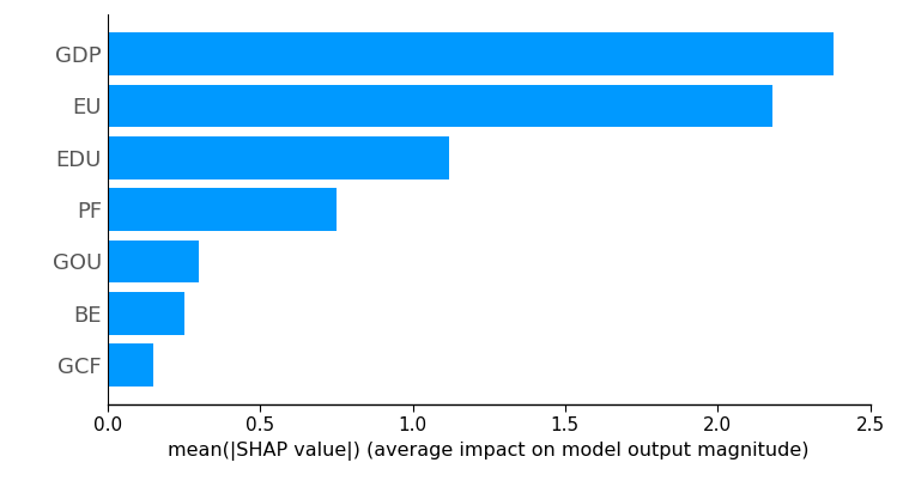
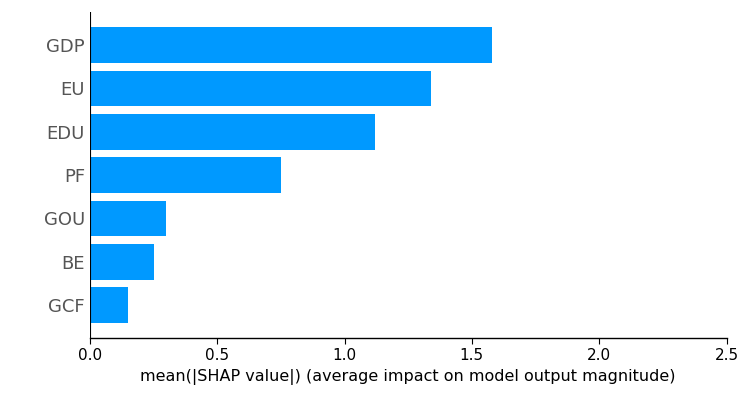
GDP: 2.38 -> 1.58
EU: 2.18 -> 1.34
